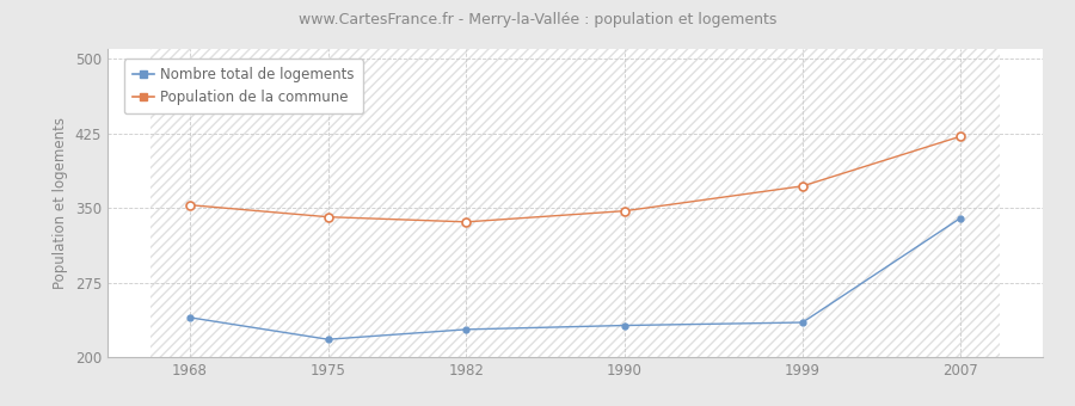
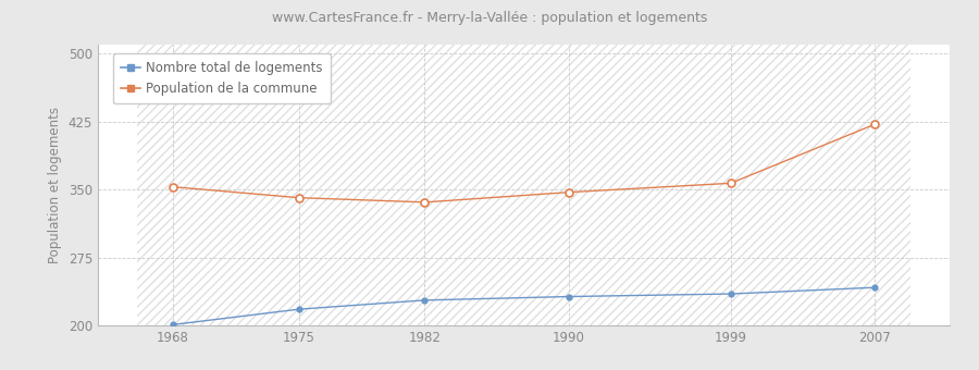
Nombre total de logements/1968: 240 -> 201
Population de la commune/1999: 372 -> 357
Nombre total de logements/2007: 340 -> 242
